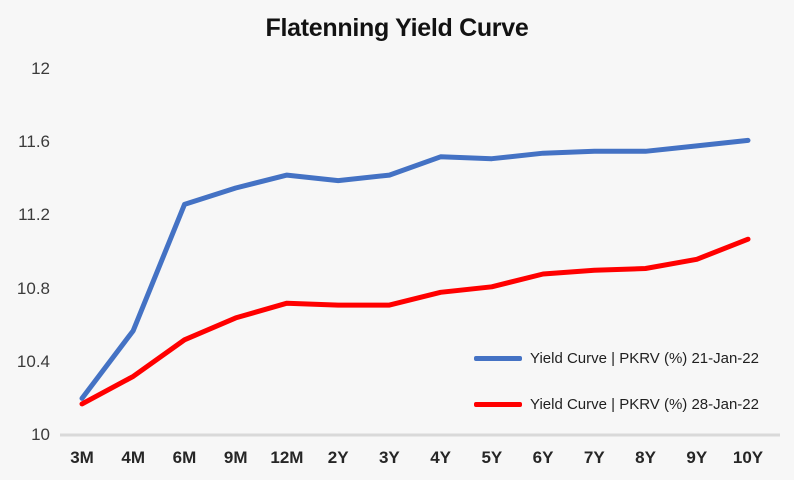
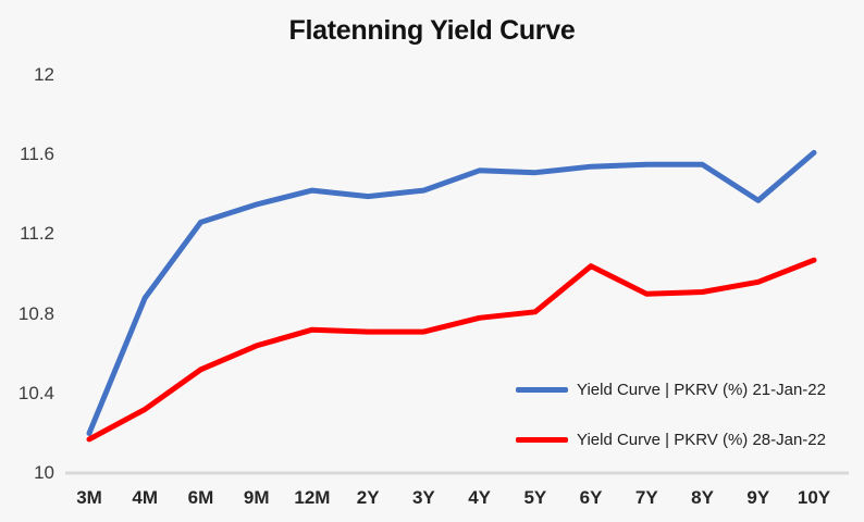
Yield Curve | PKRV (%) 21-Jan-22/4M: 10.57 -> 10.88
Yield Curve | PKRV (%) 28-Jan-22/6Y: 10.88 -> 11.04
Yield Curve | PKRV (%) 21-Jan-22/9Y: 11.58 -> 11.37
